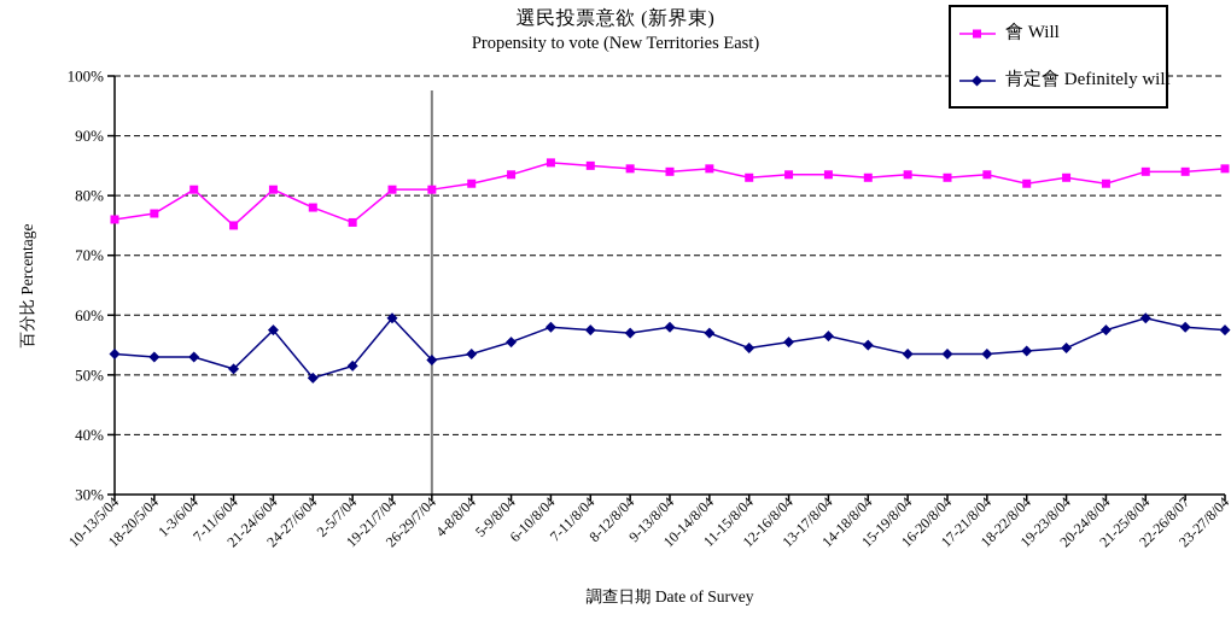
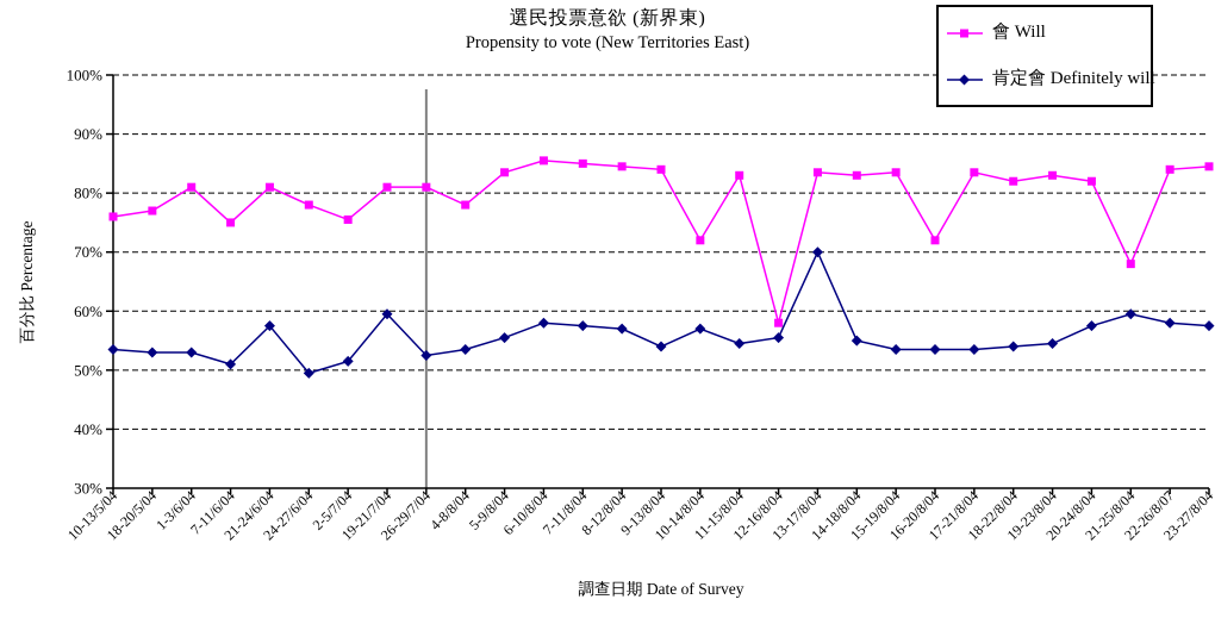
會 Will/4-8/8/04: 82% -> 78%
肯定會 Definitely will/9-13/8/04: 58% -> 54%
會 Will/10-14/8/04: 84% -> 72%
會 Will/12-16/8/04: 84% -> 58%
肯定會 Definitely will/13-17/8/04: 56% -> 70%
會 Will/16-20/8/04: 83% -> 72%
會 Will/21-25/8/04: 84% -> 68%
